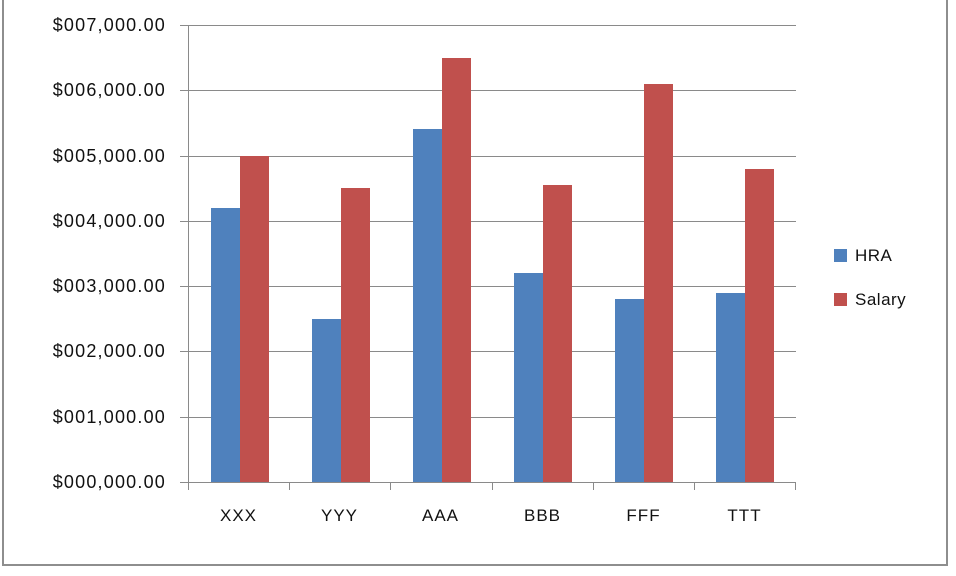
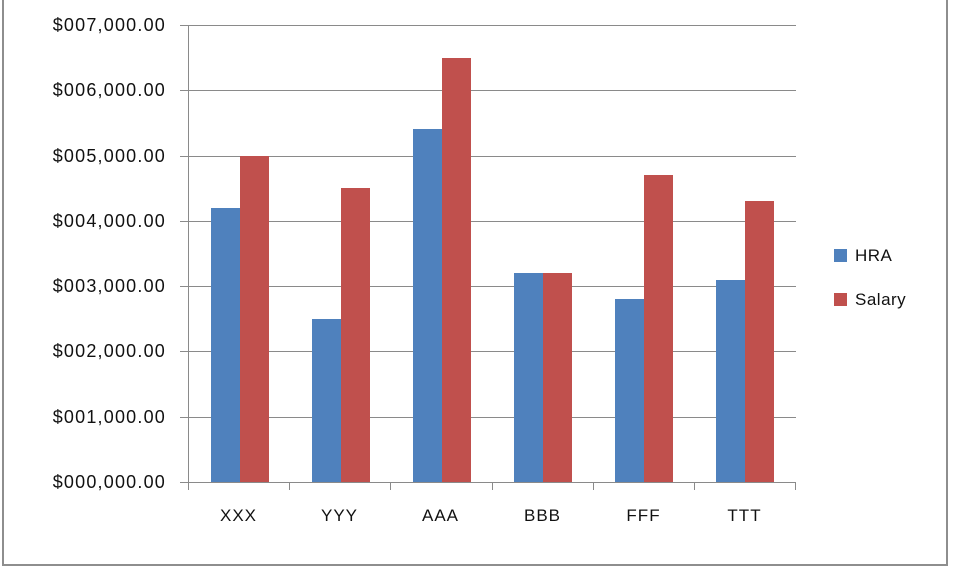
Salary/BBB: $4600 -> $3200
Salary/FFF: $6100 -> $4700
HRA/TTT: $2900 -> $3100
Salary/TTT: $4800 -> $4300
